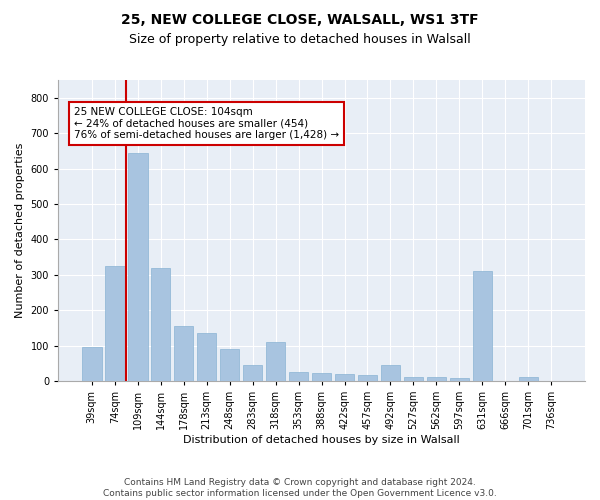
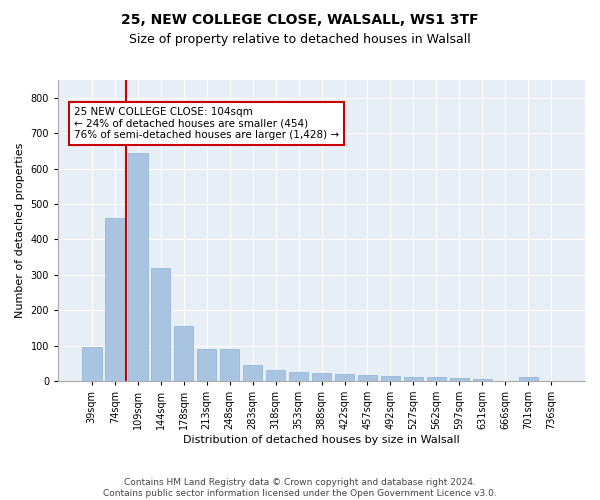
74sqm: 325 -> 460
213sqm: 135 -> 90
318sqm: 110 -> 30
492sqm: 45 -> 15
631sqm: 310 -> 6
